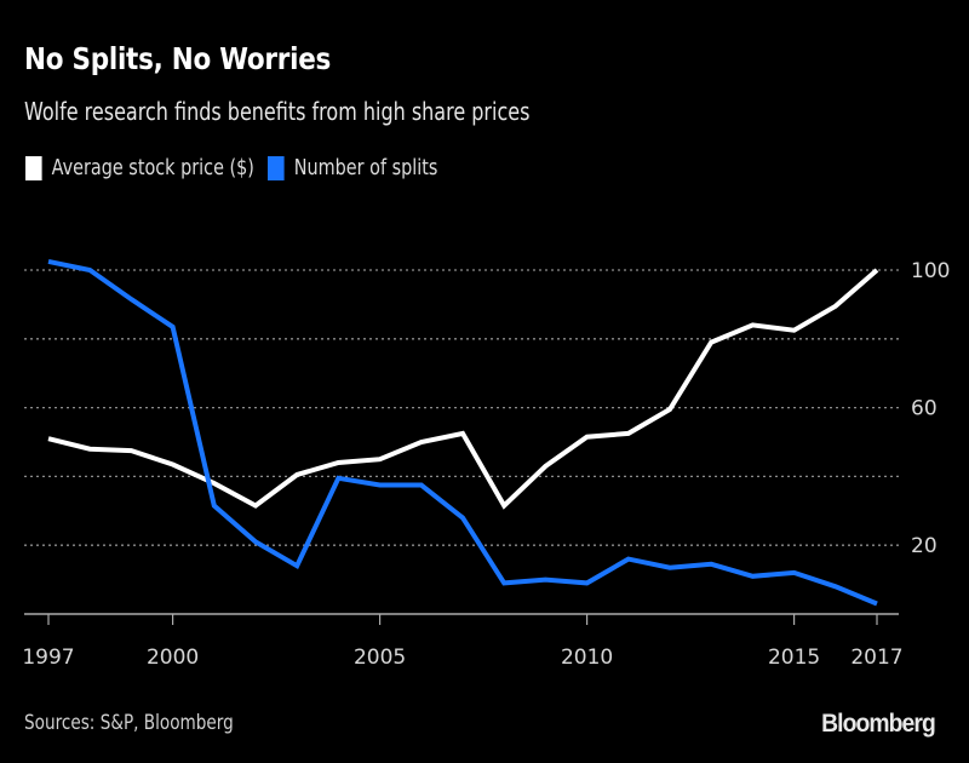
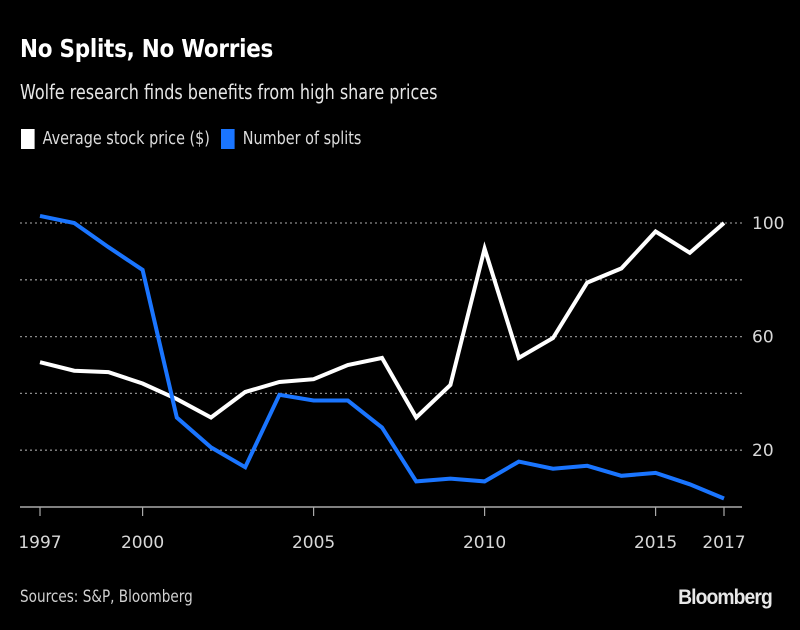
Average stock price ($)/2010: 52 -> 91
Average stock price ($)/2015: 82 -> 97
